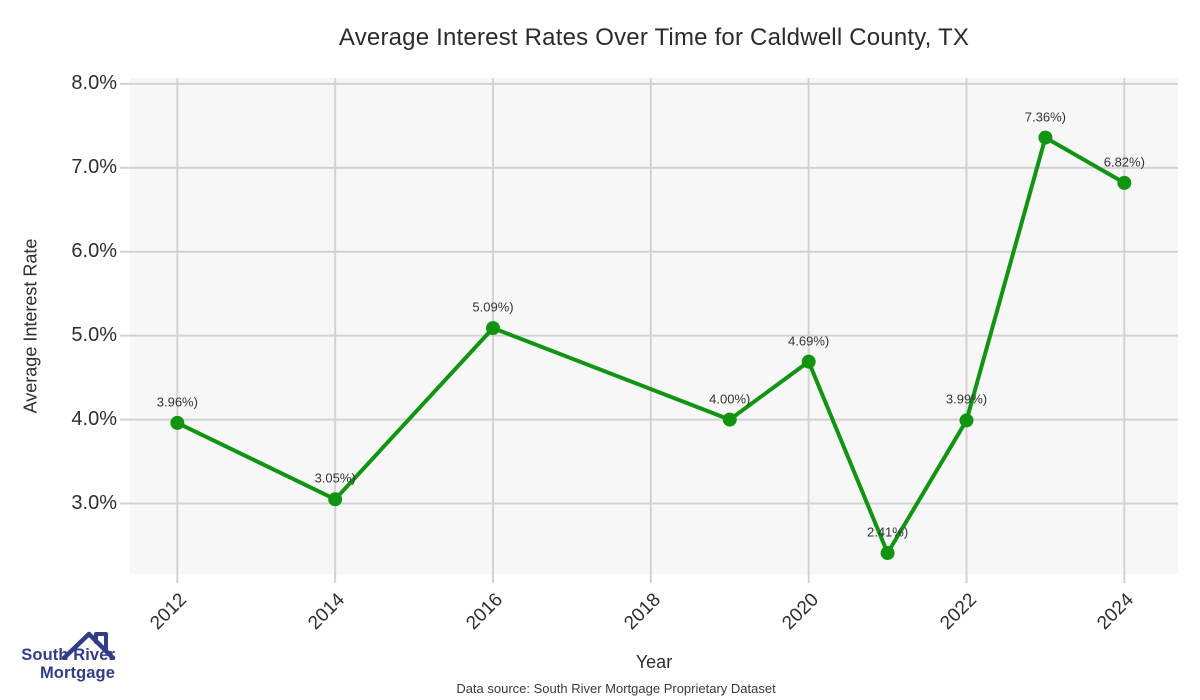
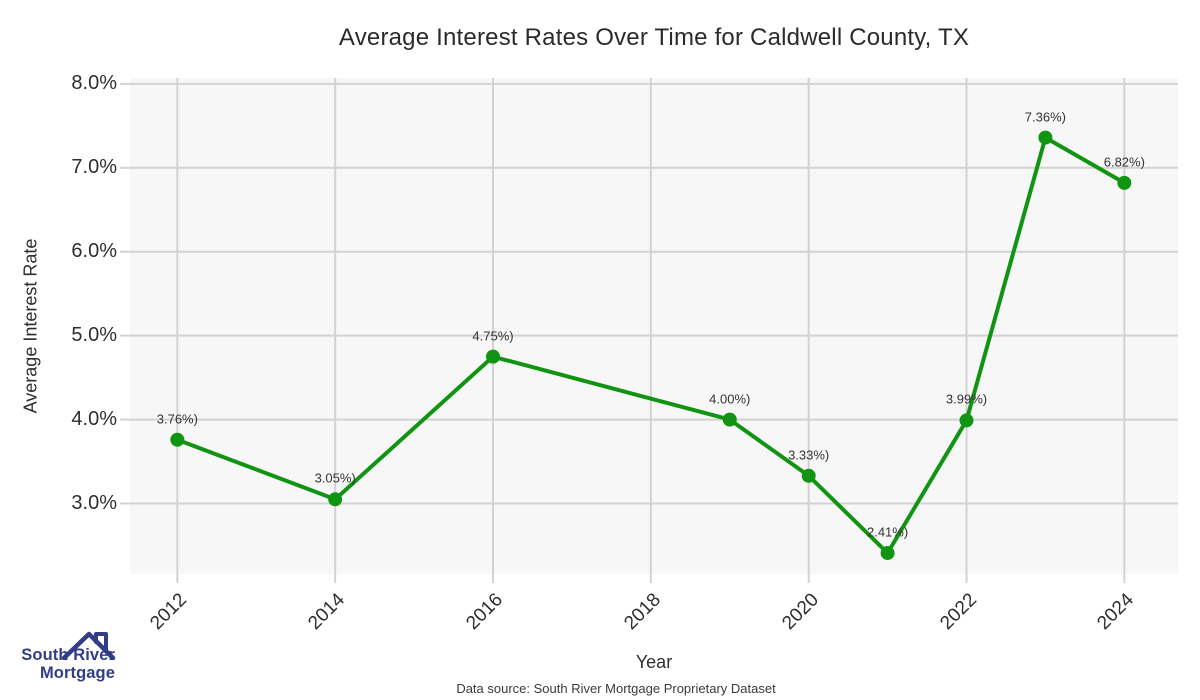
2012: 3.96% -> 3.76%
2016: 5.09% -> 4.75%
2020: 4.69% -> 3.33%
